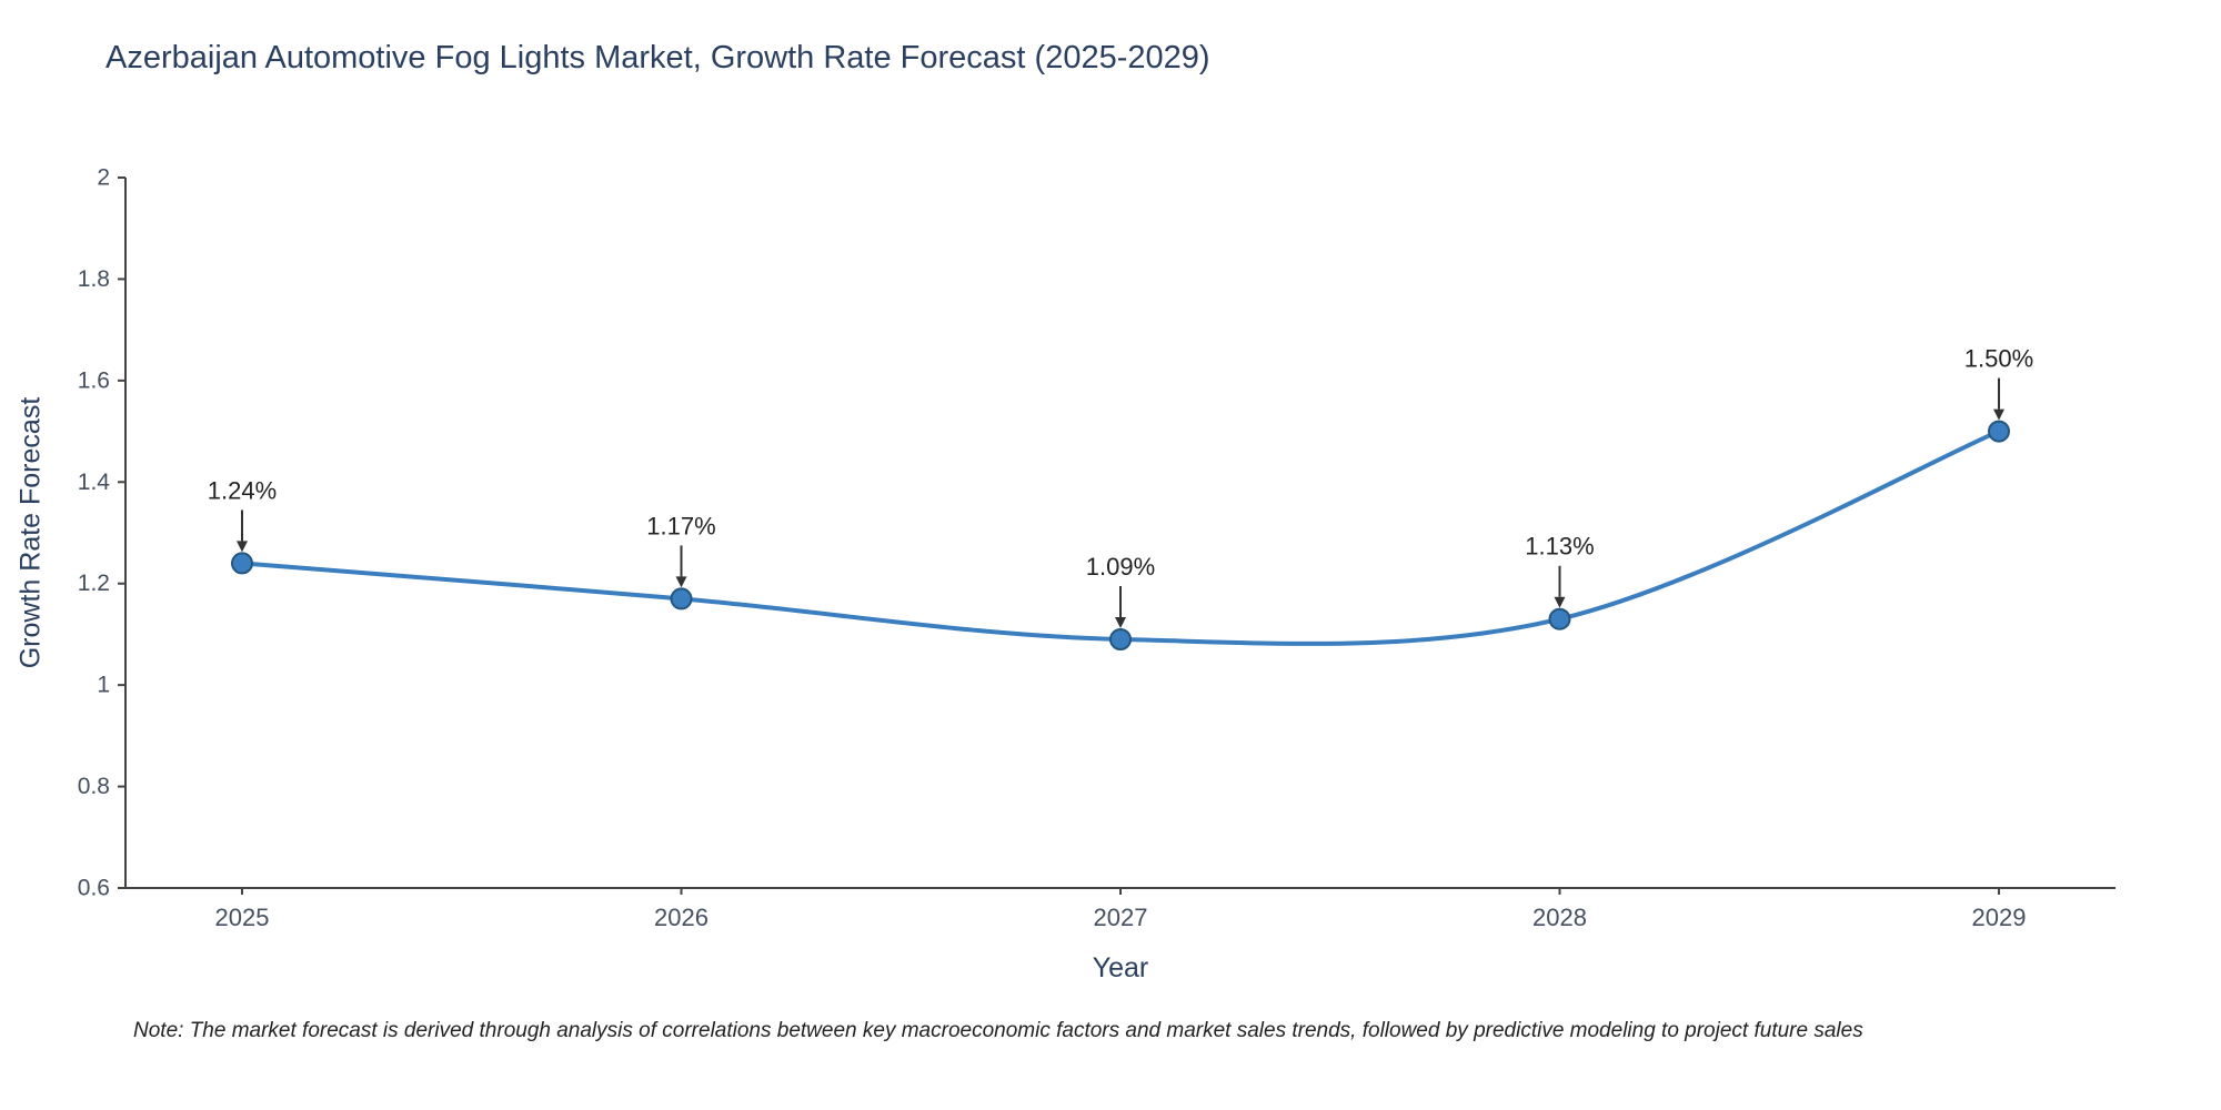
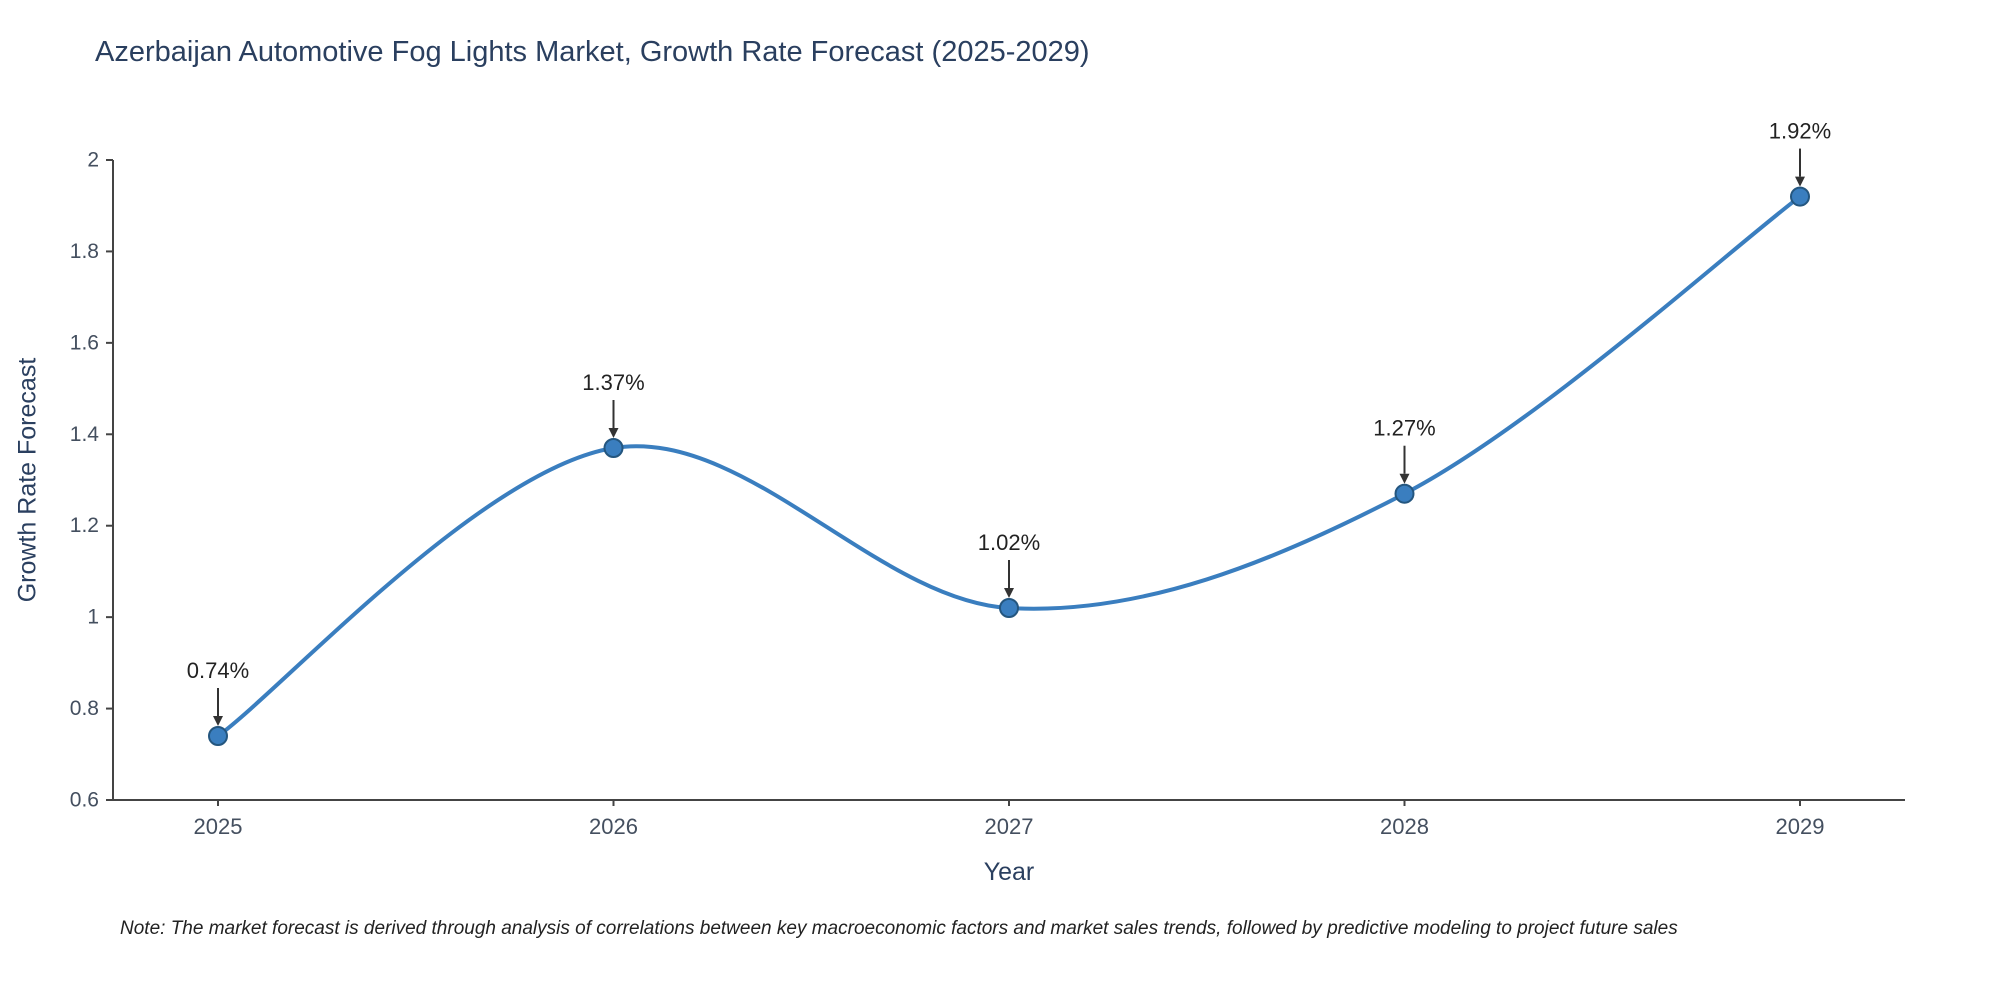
2025: 1.24% -> 0.74%
2026: 1.17% -> 1.37%
2027: 1.09% -> 1.02%
2028: 1.13% -> 1.27%
2029: 1.50% -> 1.92%
